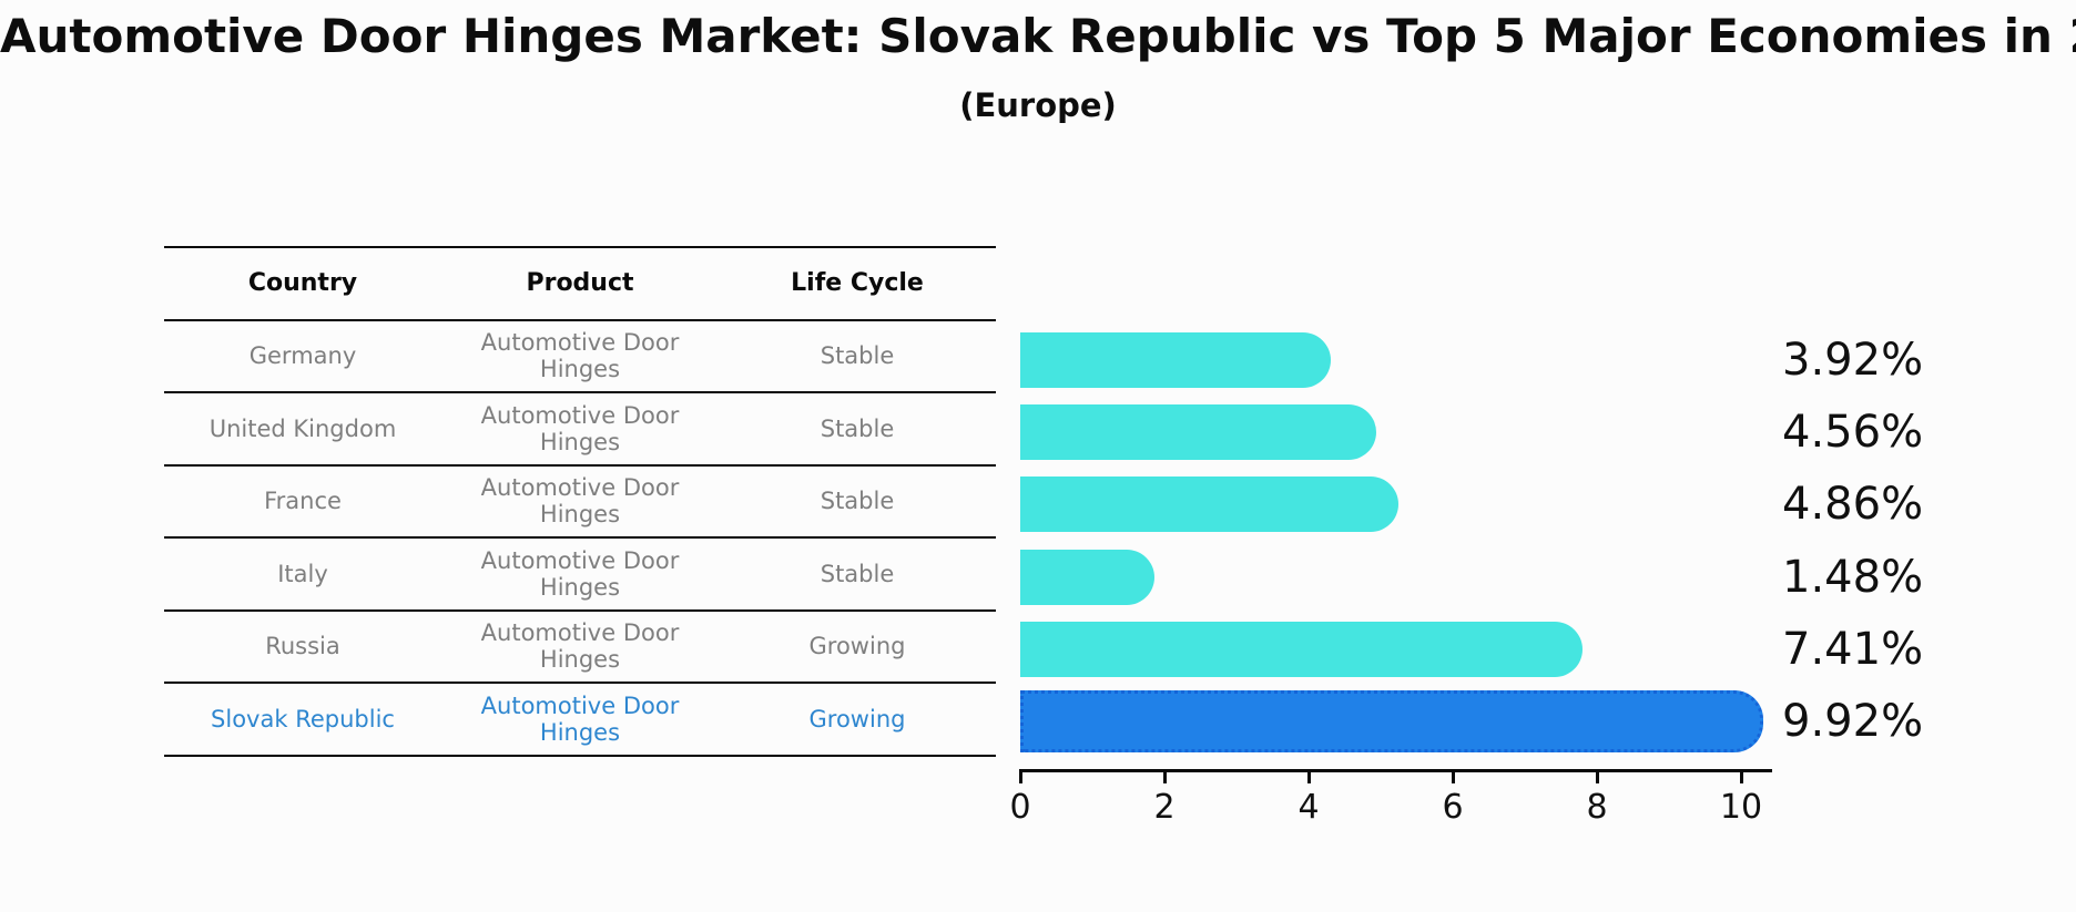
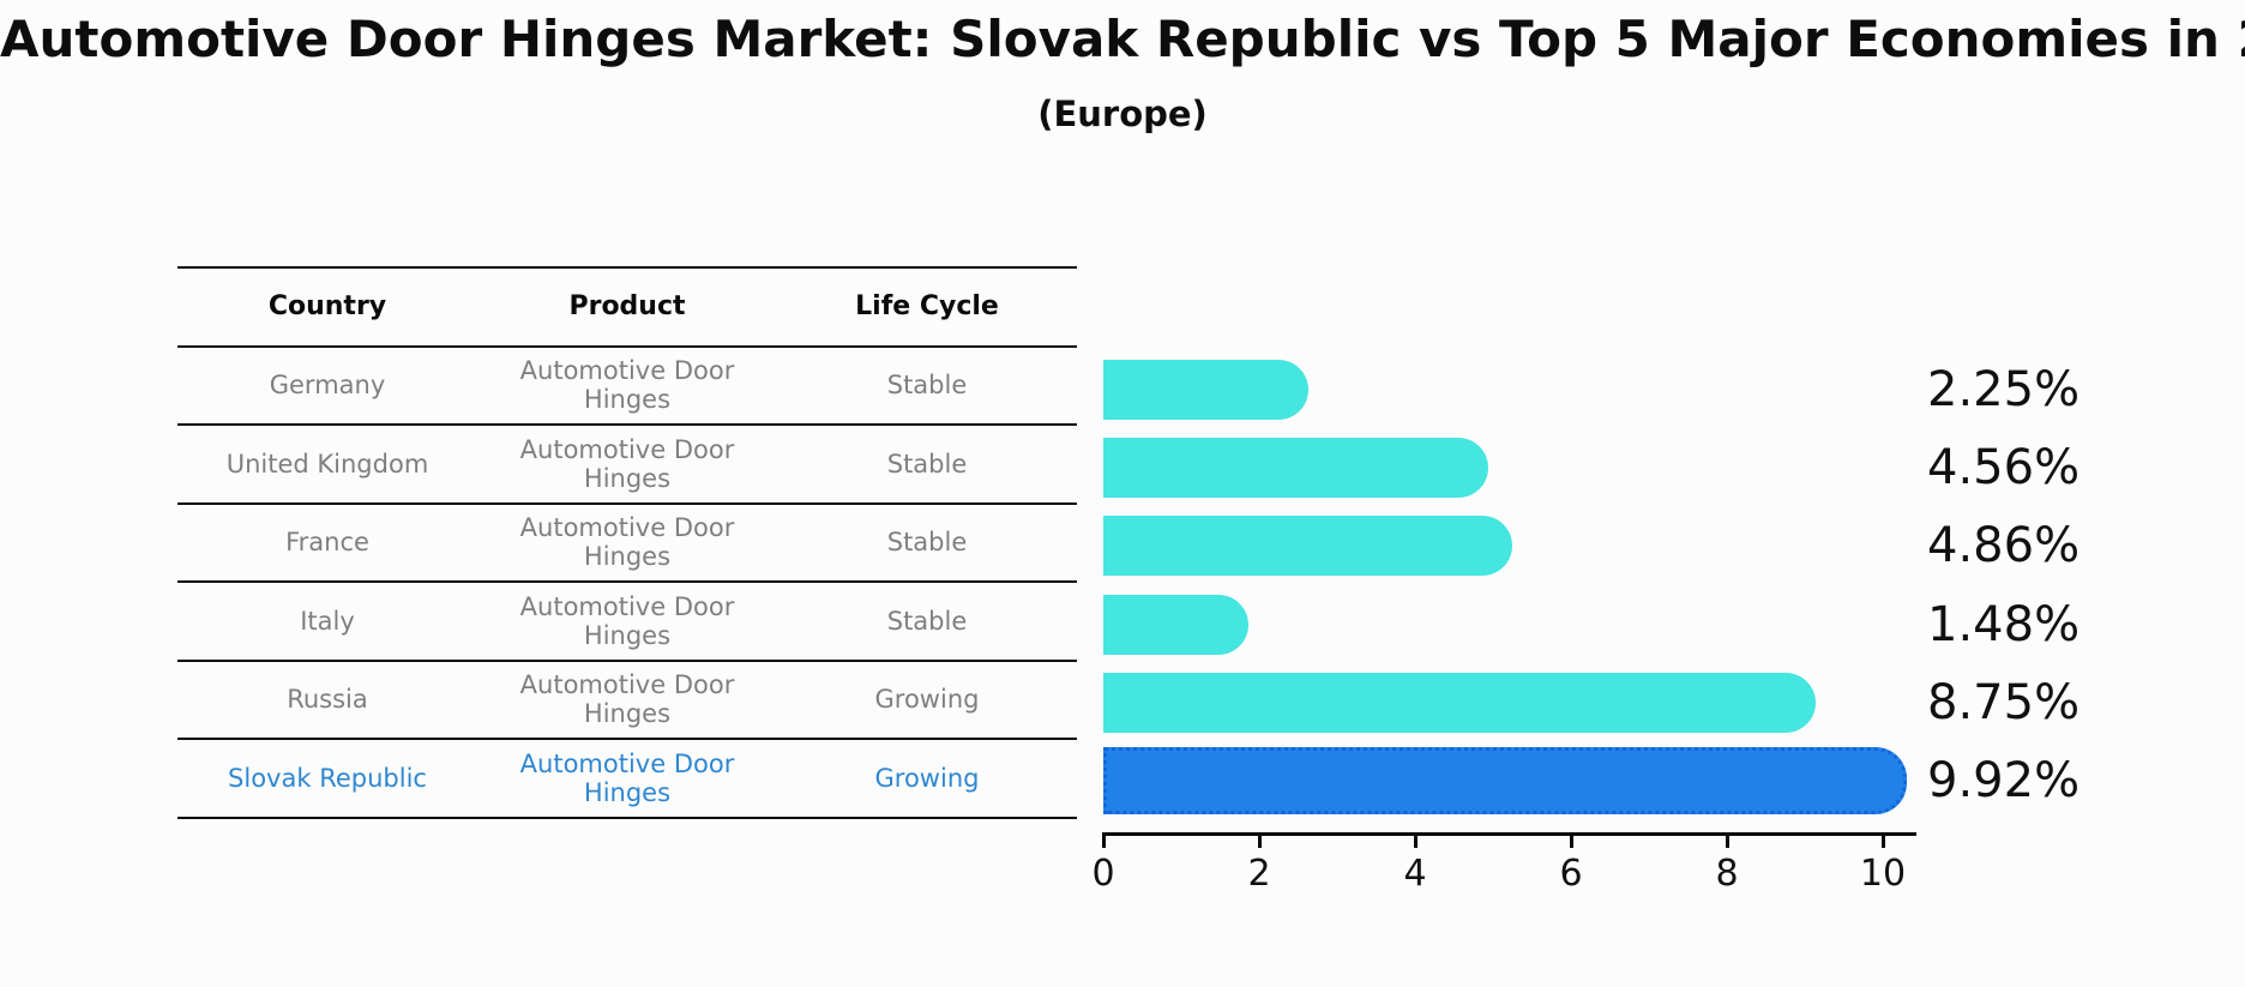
Germany: 3.92% -> 2.25%
Russia: 7.41% -> 8.75%
